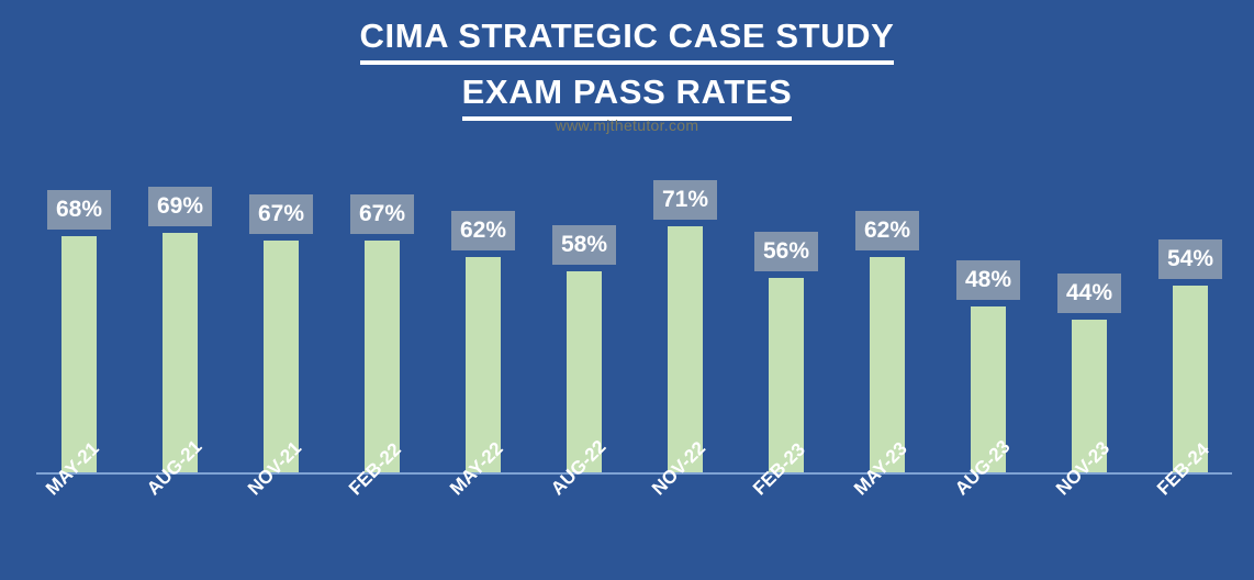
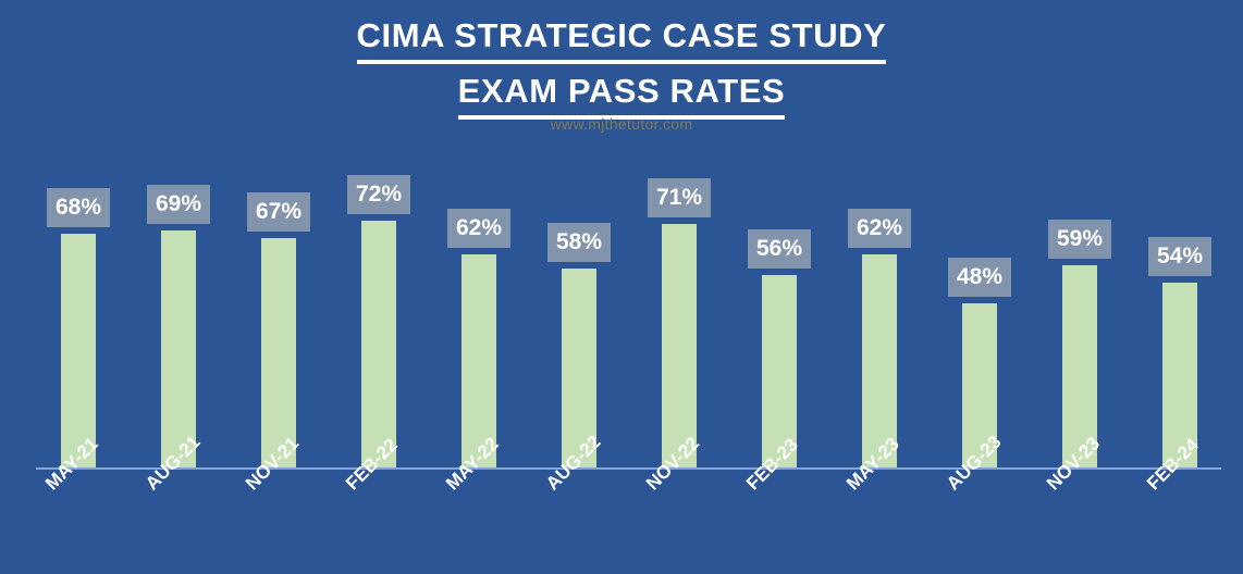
FEB-22: 67% -> 72%
NOV-23: 44% -> 59%
